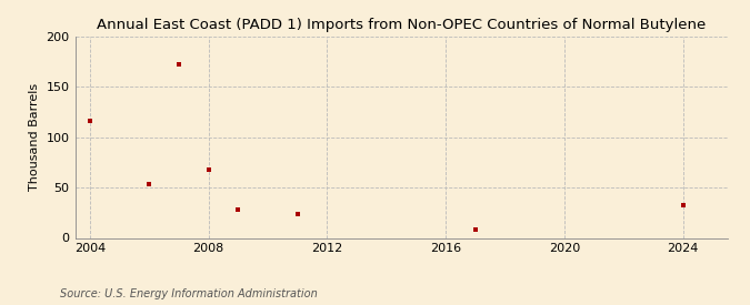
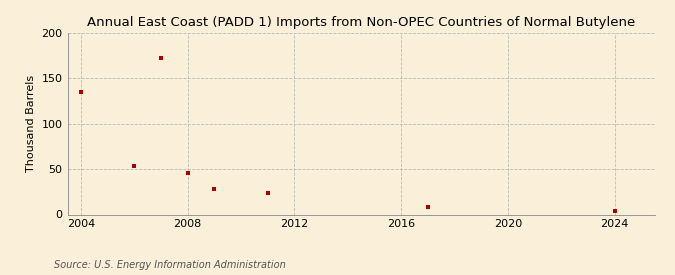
2004: 116 -> 135
2008: 68 -> 46
2024: 32 -> 4
